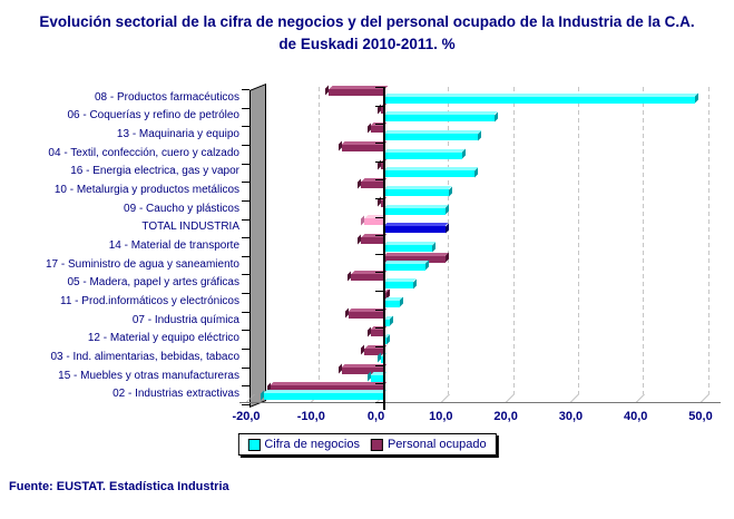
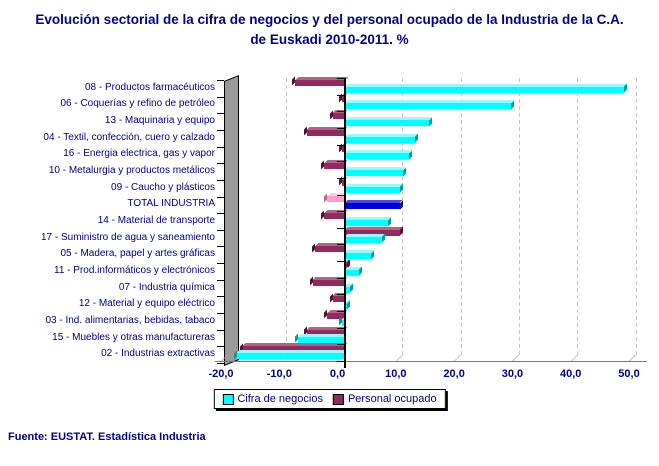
Cifra de negocios/06 - Coquerías y refino de petróleo: 17 -> 28
Cifra de negocios/16 - Energia electrica, gas y vapor: 14 -> 11
Cifra de negocios/15 - Muebles y otras manufactureras: -2 -> -8
